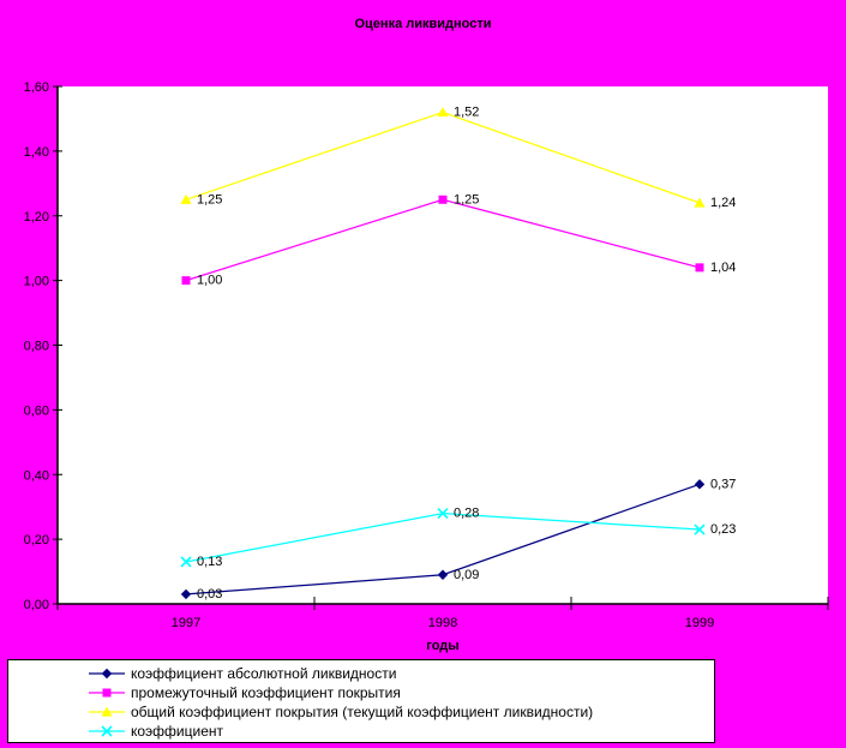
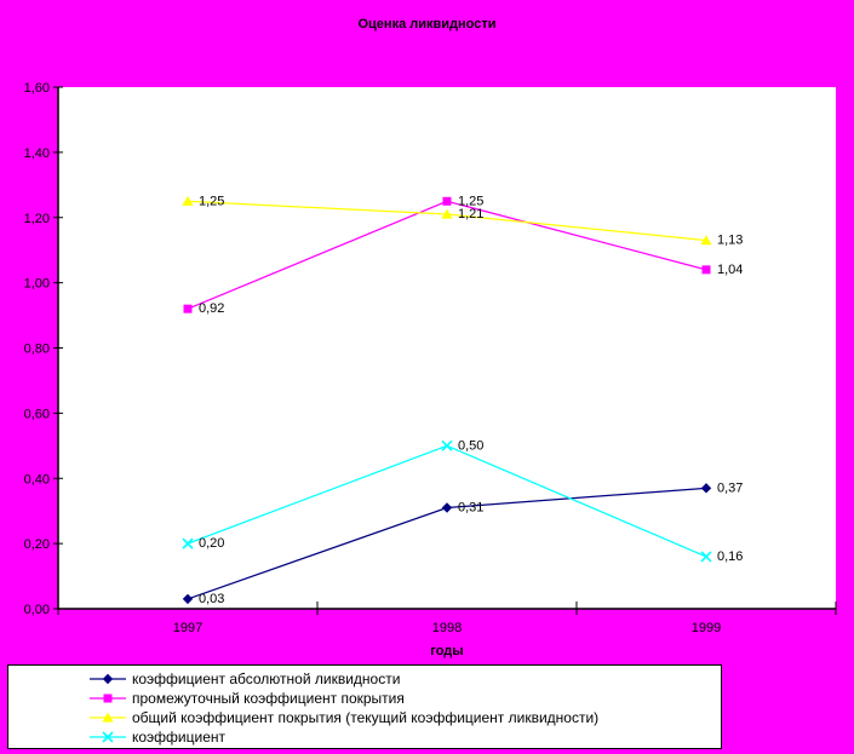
промежуточный коэффициент покрытия/1997: 1,00 -> 0,92
коэффициент/1997: 0,13 -> 0,20
коэффициент абсолютной ликвидности/1998: 0,09 -> 0,31
общий коэффициент покрытия (текущий коэффициент ликвидности)/1998: 1,52 -> 1,21
коэффициент/1998: 0,28 -> 0,50
общий коэффициент покрытия (текущий коэффициент ликвидности)/1999: 1,24 -> 1,13
коэффициент/1999: 0,23 -> 0,16
